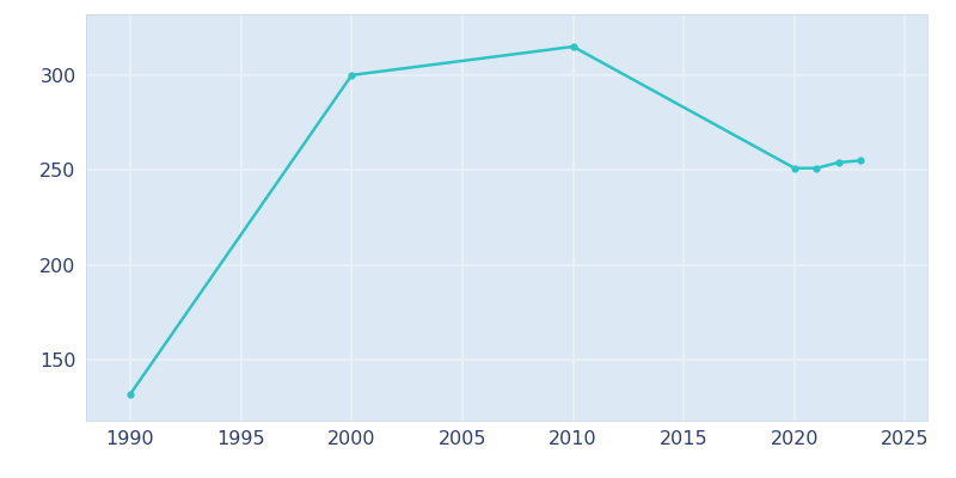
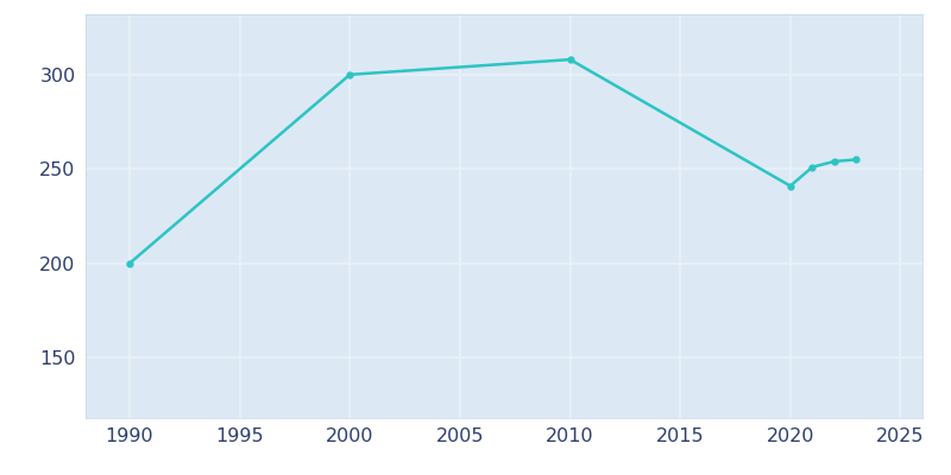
1990: 132 -> 200
2010: 315 -> 308
2020: 251 -> 241
